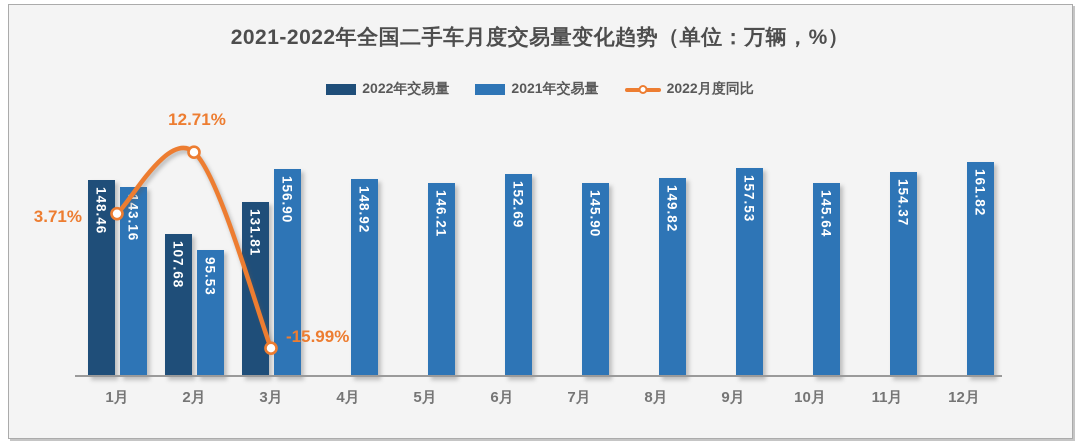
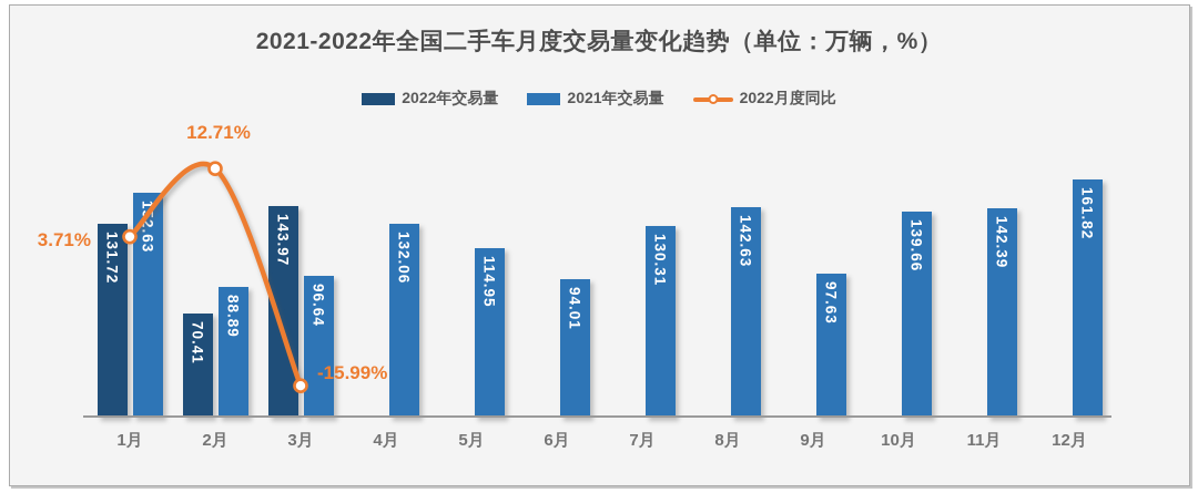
2022年交易量/1月: 148.46 -> 131.72
2021年交易量/1月: 143.16 -> 152.63
2022年交易量/2月: 107.68 -> 70.41
2021年交易量/2月: 95.53 -> 88.89
2022年交易量/3月: 131.81 -> 143.97
2021年交易量/3月: 156.90 -> 96.64
2021年交易量/4月: 148.92 -> 132.06
2021年交易量/5月: 146.21 -> 114.95
2021年交易量/6月: 152.69 -> 94.01
2021年交易量/7月: 145.90 -> 130.31
2021年交易量/8月: 149.82 -> 142.63
2021年交易量/9月: 157.53 -> 97.63
2021年交易量/10月: 145.64 -> 139.66
2021年交易量/11月: 154.37 -> 142.39
